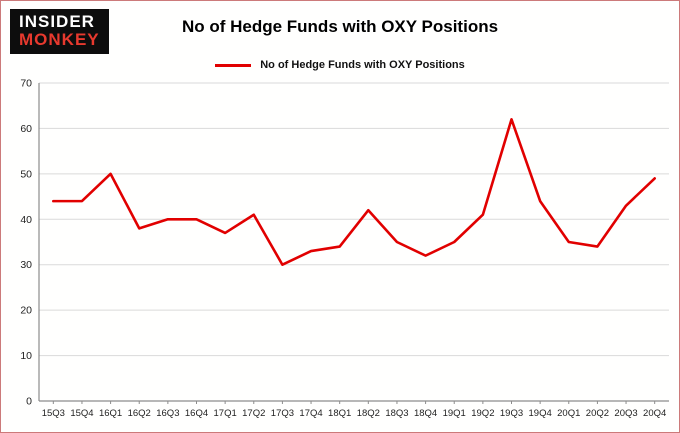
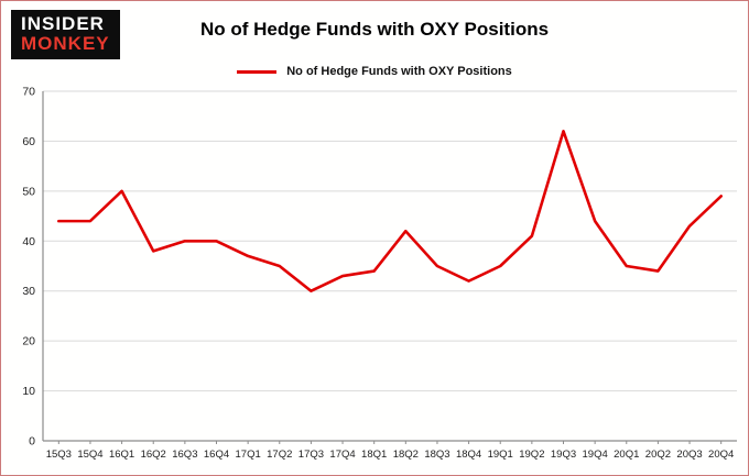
17Q2: 41 -> 35
